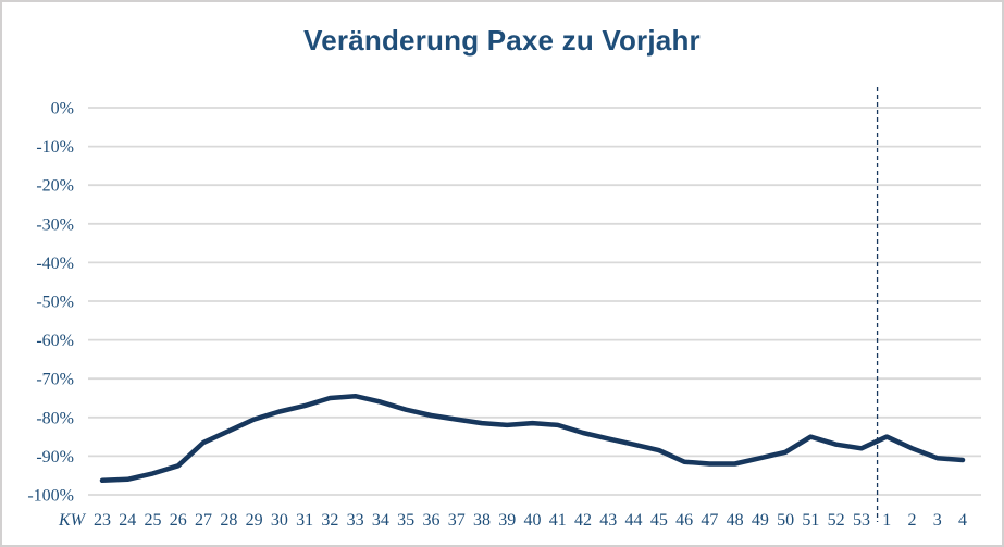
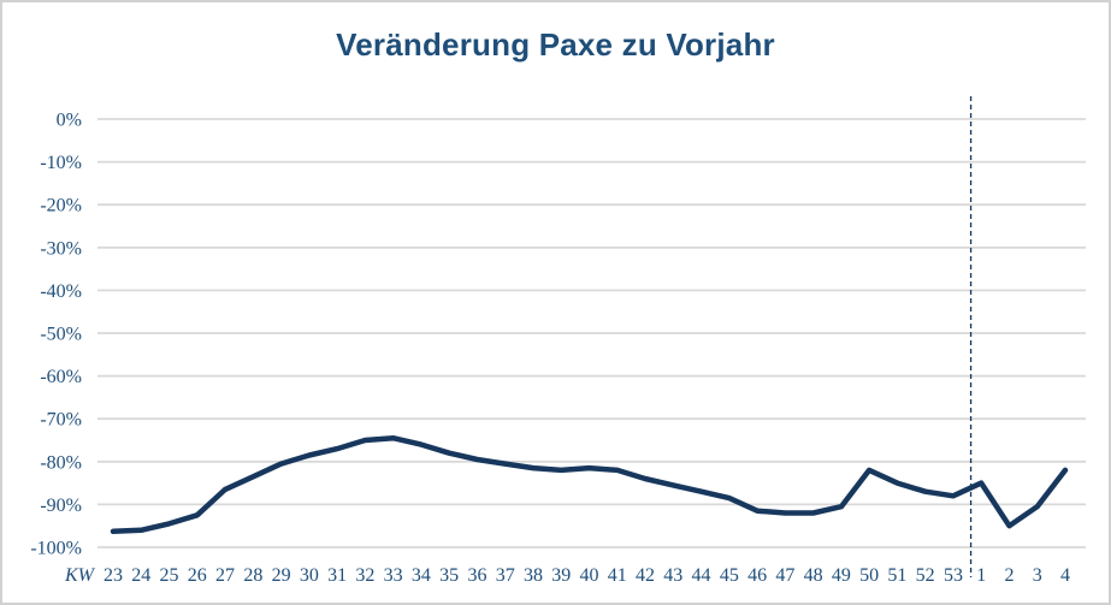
50: -89% -> -82%
2: -88% -> -95%
4: -91% -> -82%
